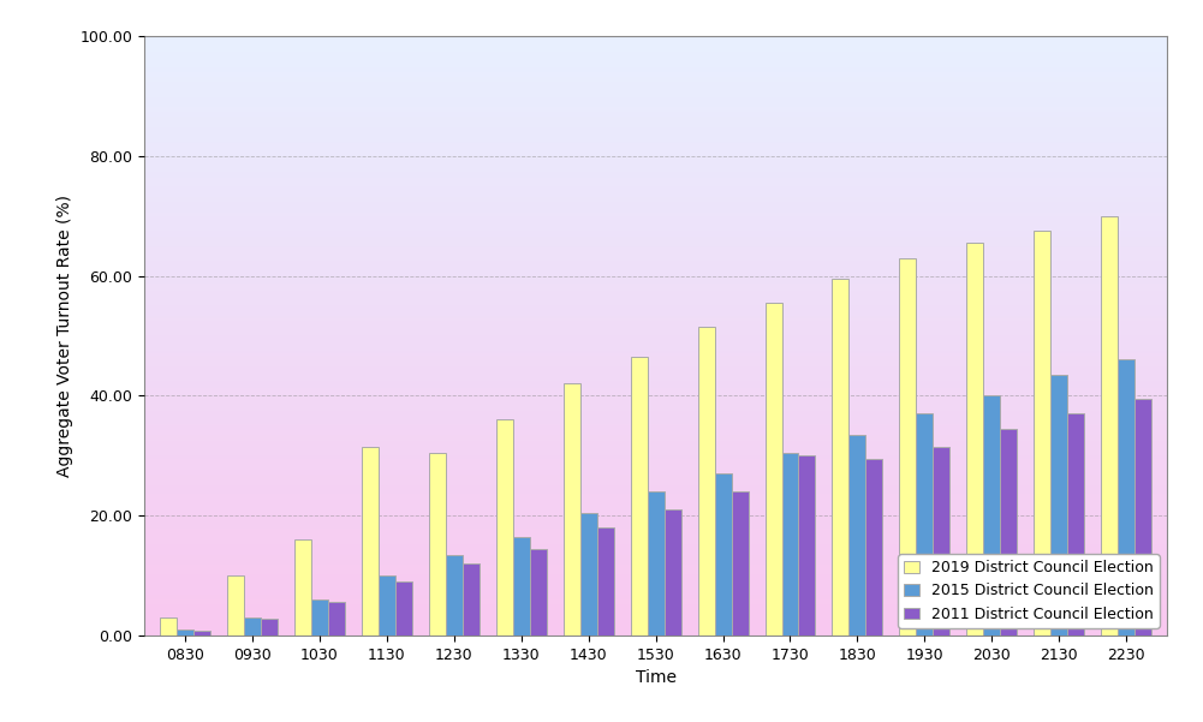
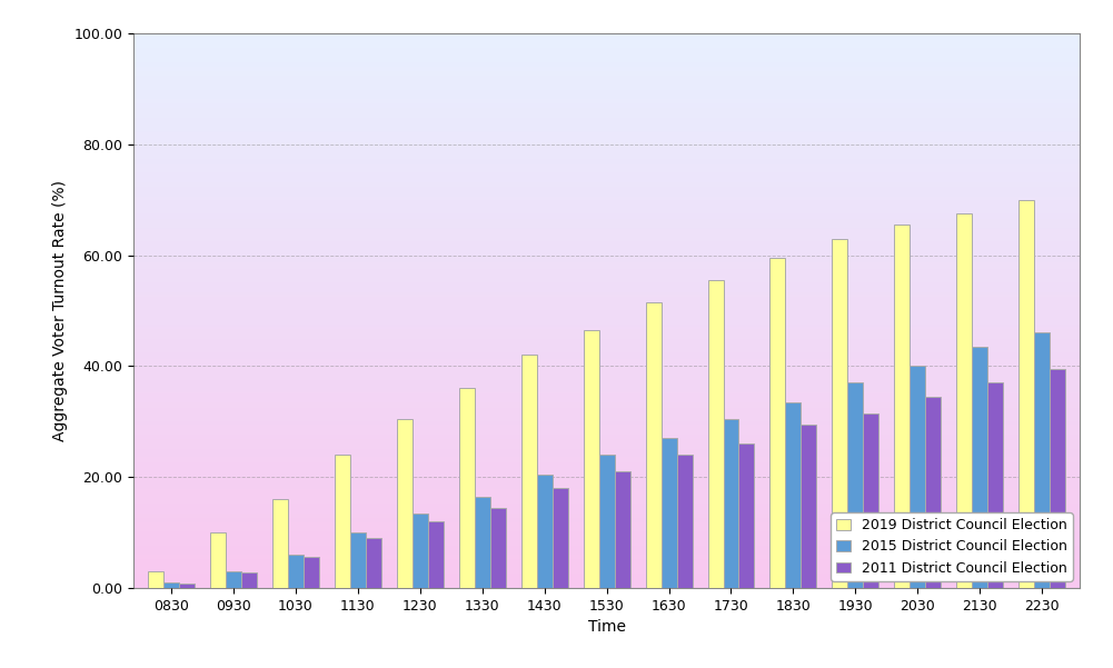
2019 District Council Election/1130: 31.5 -> 24.0
2011 District Council Election/1730: 30.0 -> 26.0
